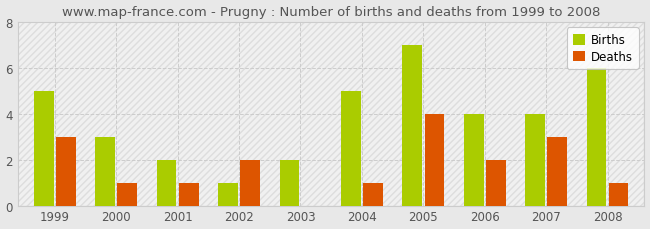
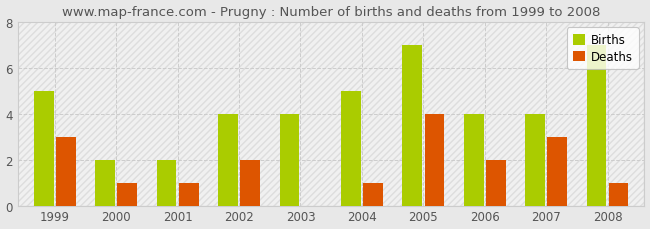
Births/2000: 3 -> 2
Births/2002: 1 -> 4
Births/2003: 2 -> 4
Births/2008: 6 -> 7
